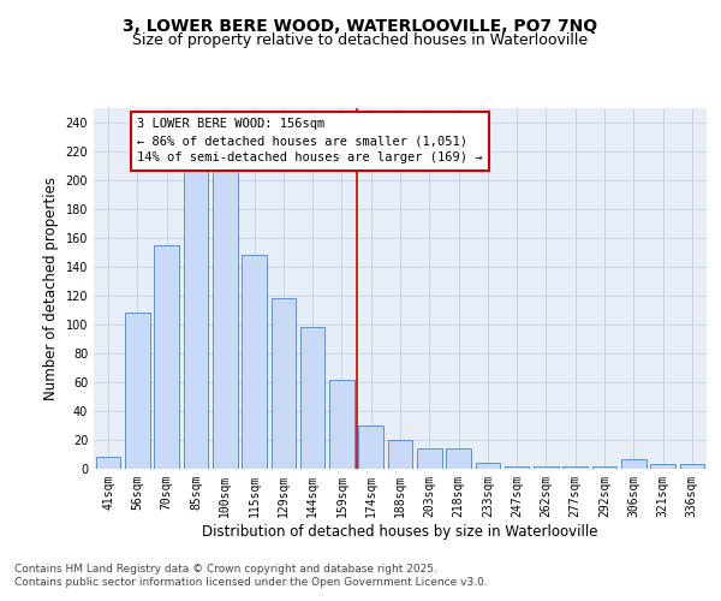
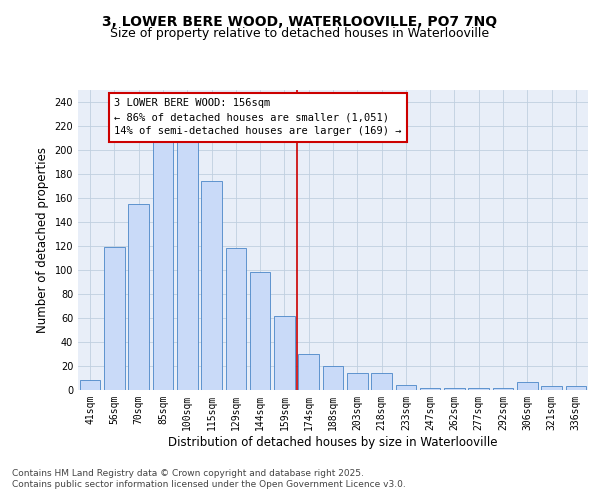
56sqm: 108 -> 119
115sqm: 148 -> 174
